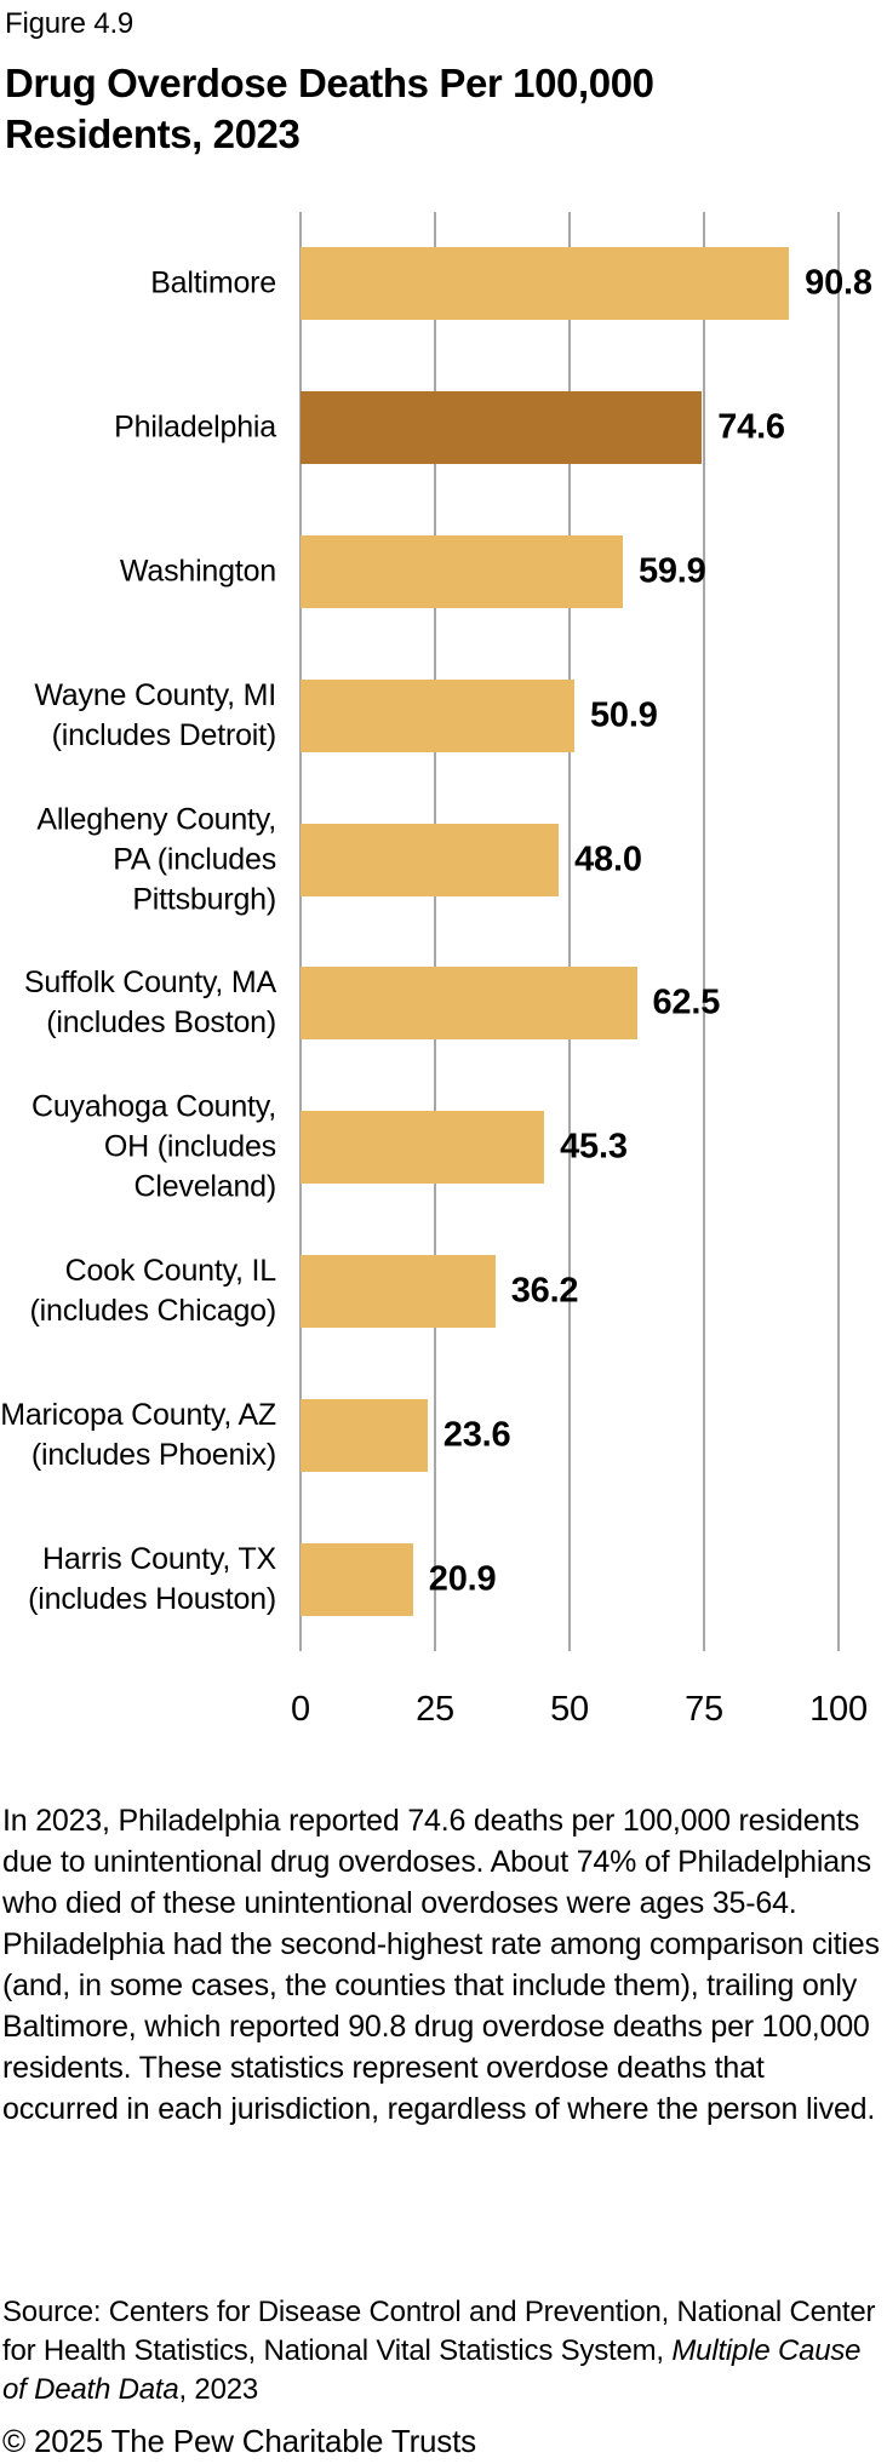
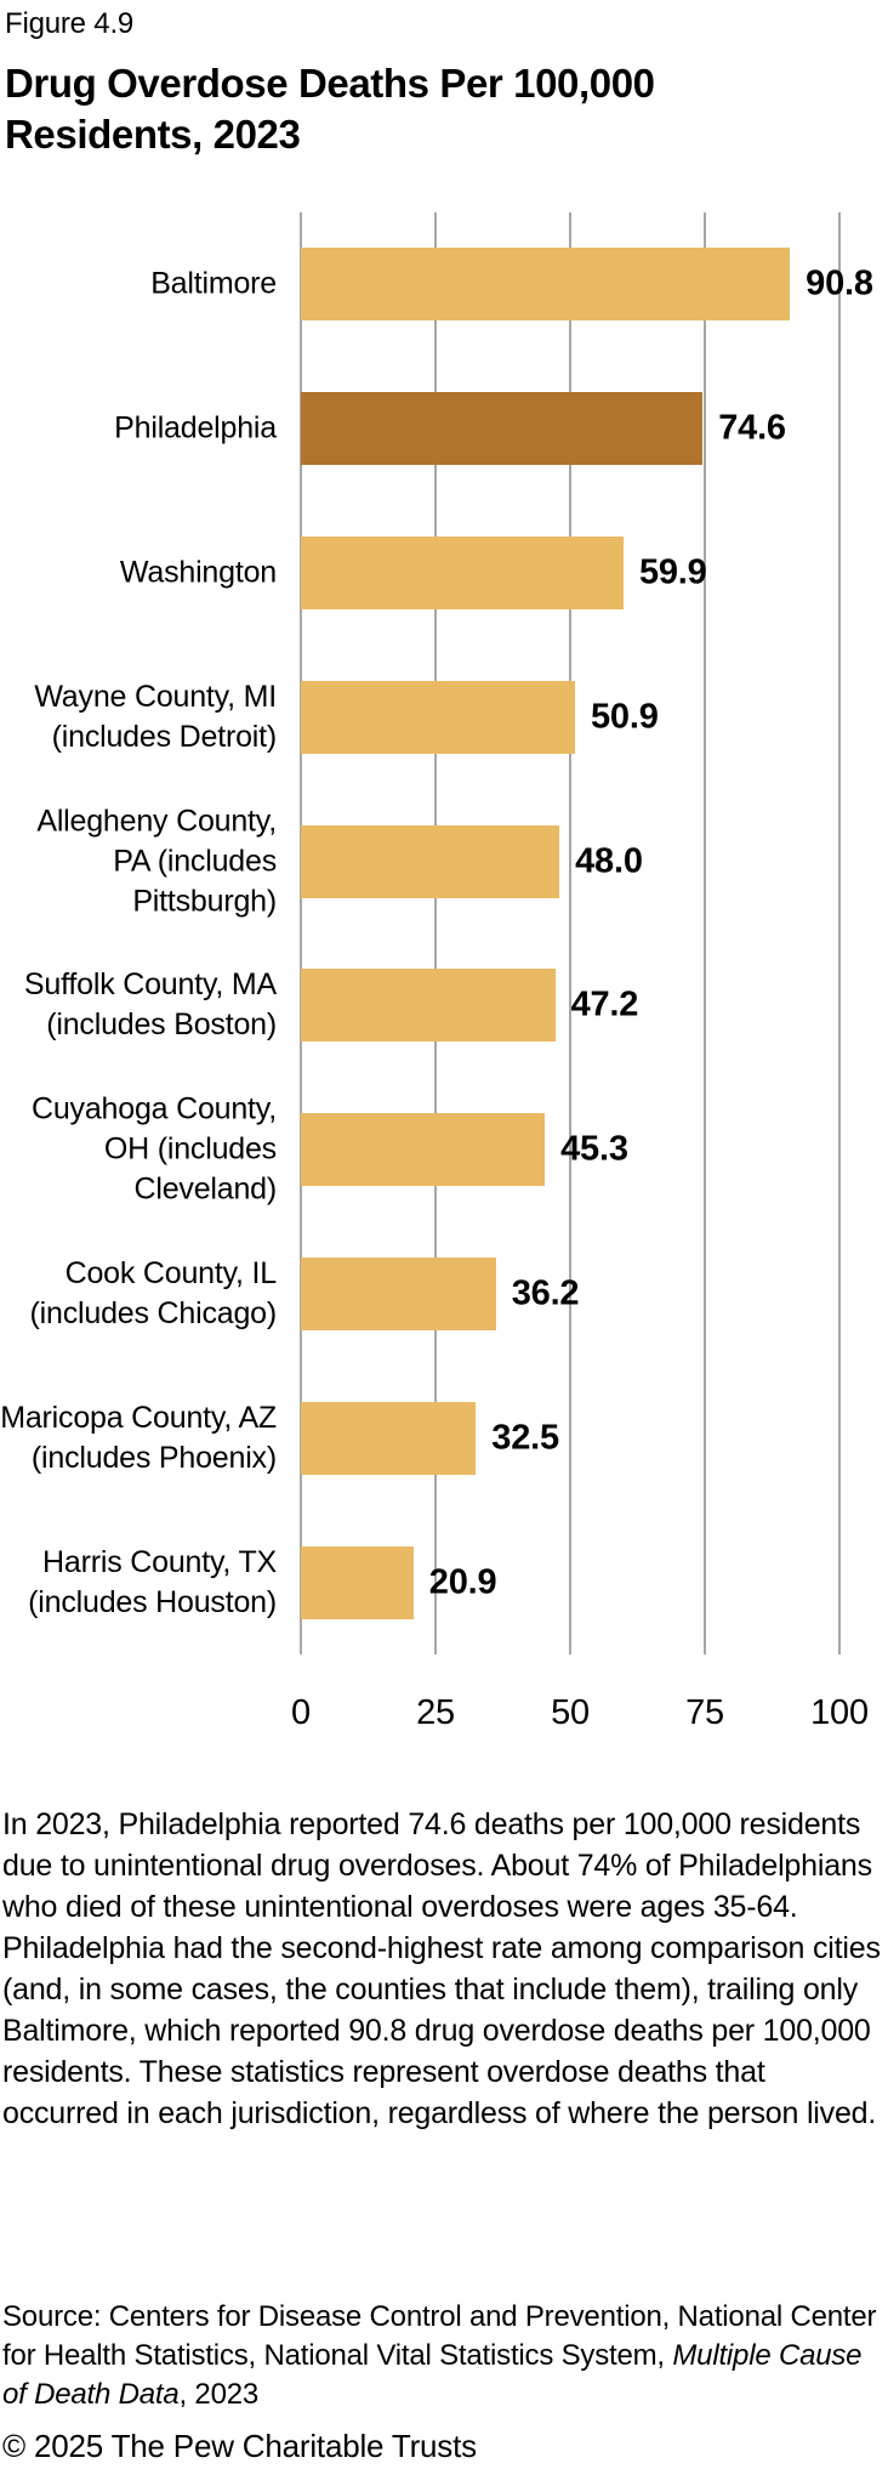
Suffolk County, MA (includes Boston): 62.5 -> 47.2
Maricopa County, AZ (includes Phoenix): 23.6 -> 32.5
